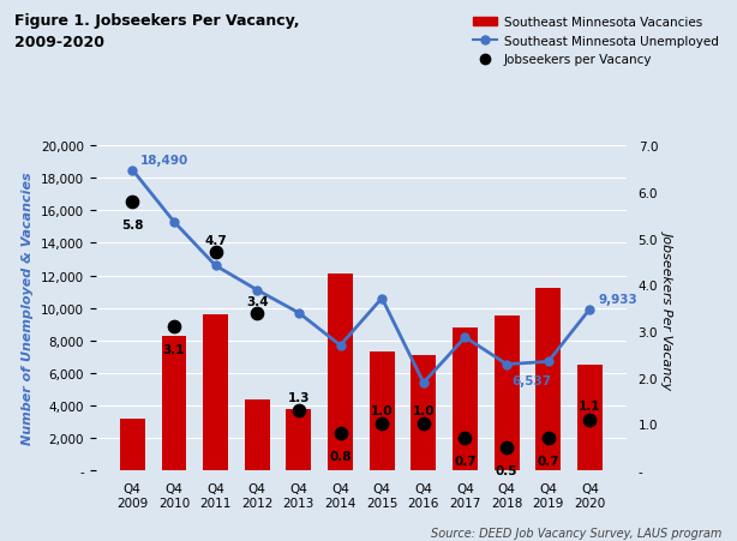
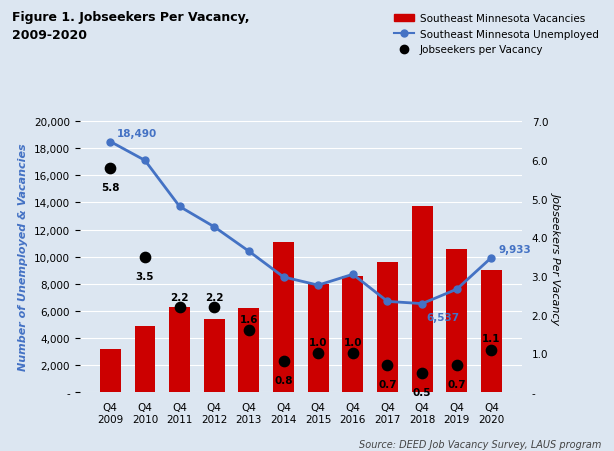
Southeast Minnesota Vacancies/Q4 2010: 8,300 -> 4,900
Southeast Minnesota Unemployed/Q4 2010: 15,300 -> 17,100
Jobseekers per Vacancy/Q4 2010: 3.1 -> 3.5
Southeast Minnesota Vacancies/Q4 2011: 9,600 -> 6,300
Southeast Minnesota Unemployed/Q4 2011: 12,600 -> 13,700
Jobseekers per Vacancy/Q4 2011: 4.7 -> 2.2
Southeast Minnesota Vacancies/Q4 2012: 4,400 -> 5,400
Southeast Minnesota Unemployed/Q4 2012: 11,100 -> 12,200
Jobseekers per Vacancy/Q4 2012: 3.4 -> 2.2
Southeast Minnesota Vacancies/Q4 2013: 3,800 -> 6,200
Southeast Minnesota Unemployed/Q4 2013: 9,700 -> 10,400
Jobseekers per Vacancy/Q4 2013: 1.3 -> 1.6
Southeast Minnesota Vacancies/Q4 2014: 12,100 -> 11,100
Southeast Minnesota Unemployed/Q4 2014: 7,700 -> 8,500
Southeast Minnesota Vacancies/Q4 2015: 7,300 -> 8,000
Southeast Minnesota Unemployed/Q4 2015: 10,600 -> 7,900
Southeast Minnesota Vacancies/Q4 2016: 7,100 -> 8,600
Southeast Minnesota Unemployed/Q4 2016: 5,400 -> 8,700
Southeast Minnesota Vacancies/Q4 2017: 8,800 -> 9,600
Southeast Minnesota Unemployed/Q4 2017: 8,200 -> 6,700
Southeast Minnesota Vacancies/Q4 2018: 9,500 -> 13,700
Southeast Minnesota Vacancies/Q4 2019: 11,200 -> 10,600
Southeast Minnesota Unemployed/Q4 2019: 6,700 -> 7,600
Southeast Minnesota Vacancies/Q4 2020: 6,500 -> 9,000
